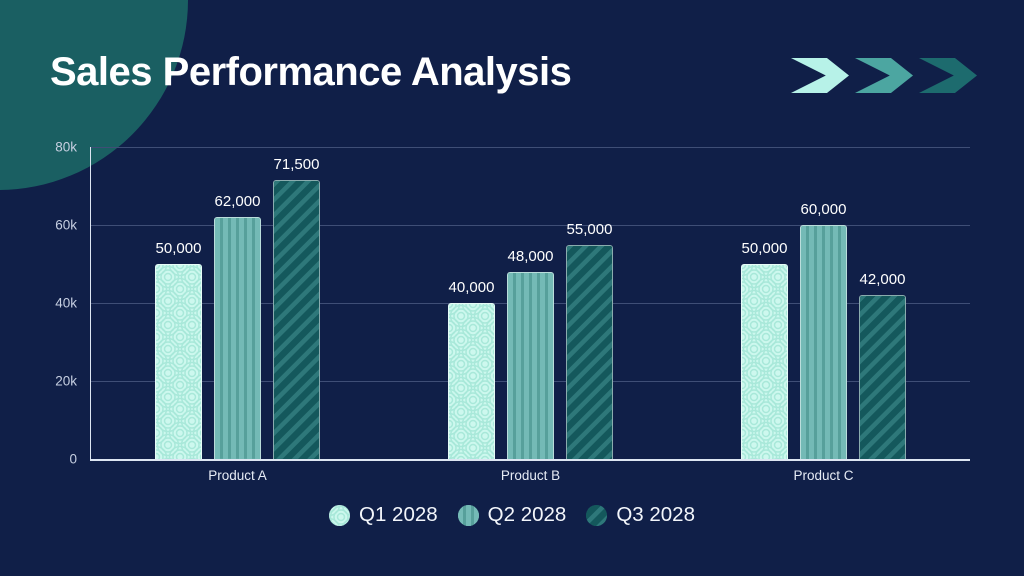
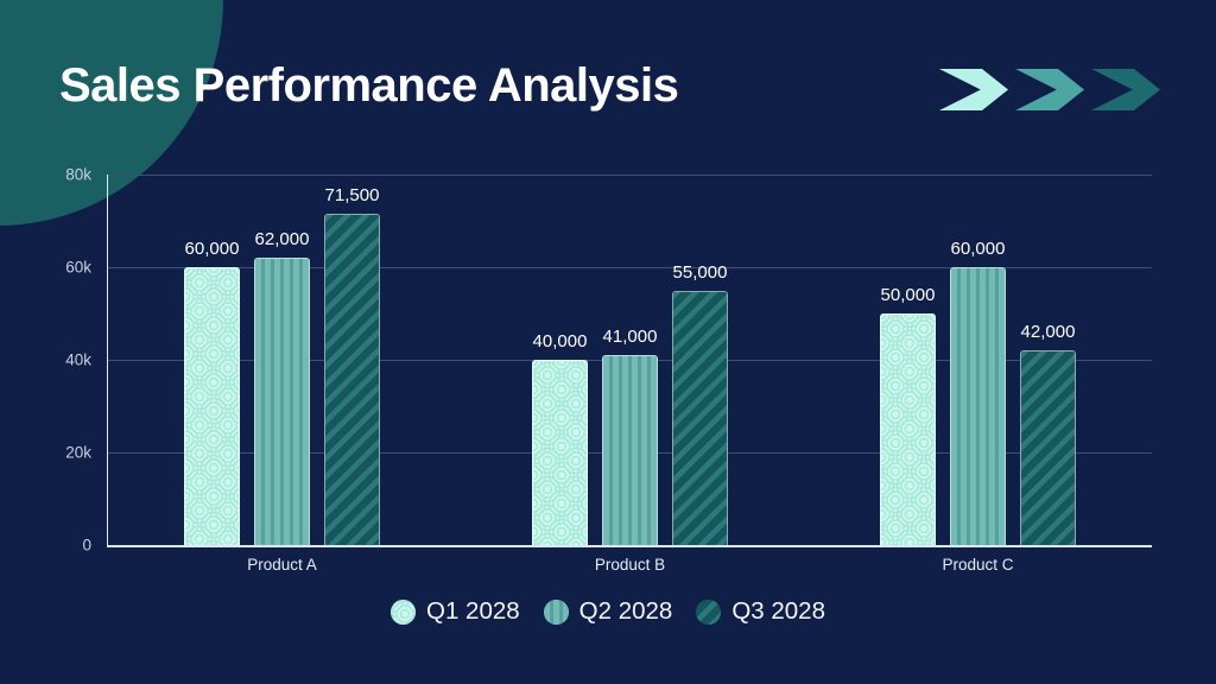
Q1 2028/Product A: 50,000 -> 60,000
Q2 2028/Product B: 48,000 -> 41,000
